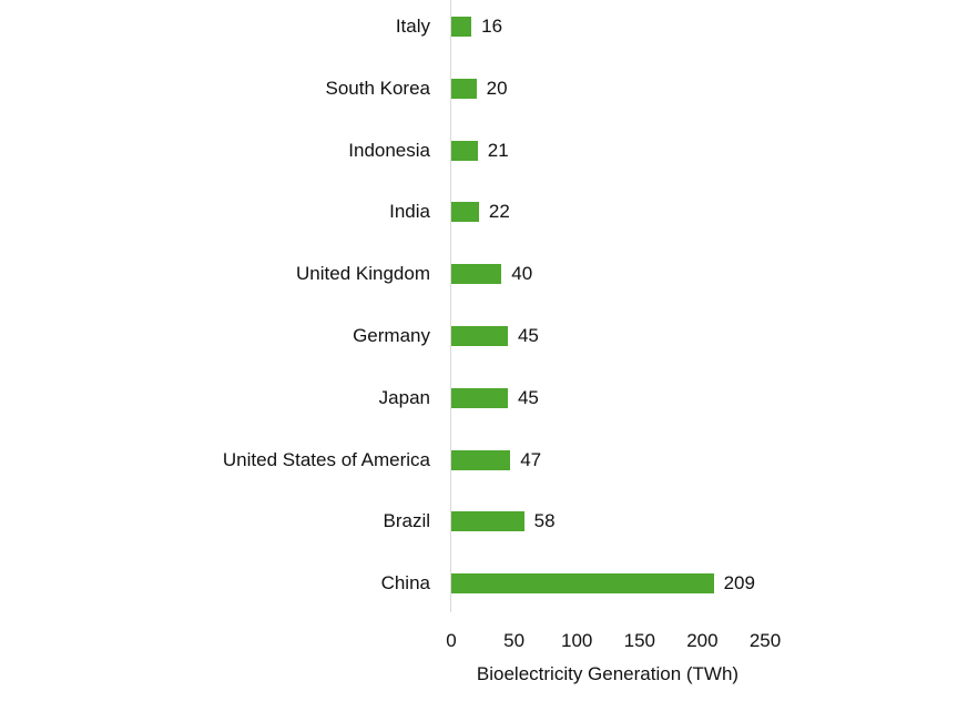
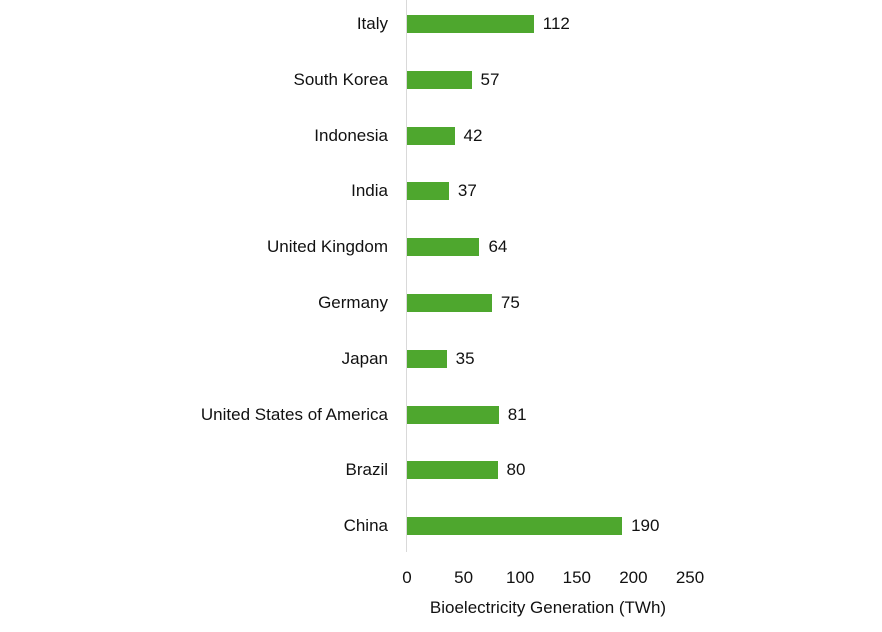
Italy: 16 -> 112
South Korea: 20 -> 57
Indonesia: 21 -> 42
India: 22 -> 37
United Kingdom: 40 -> 64
Germany: 45 -> 75
Japan: 45 -> 35
United States of America: 47 -> 81
Brazil: 58 -> 80
China: 209 -> 190
